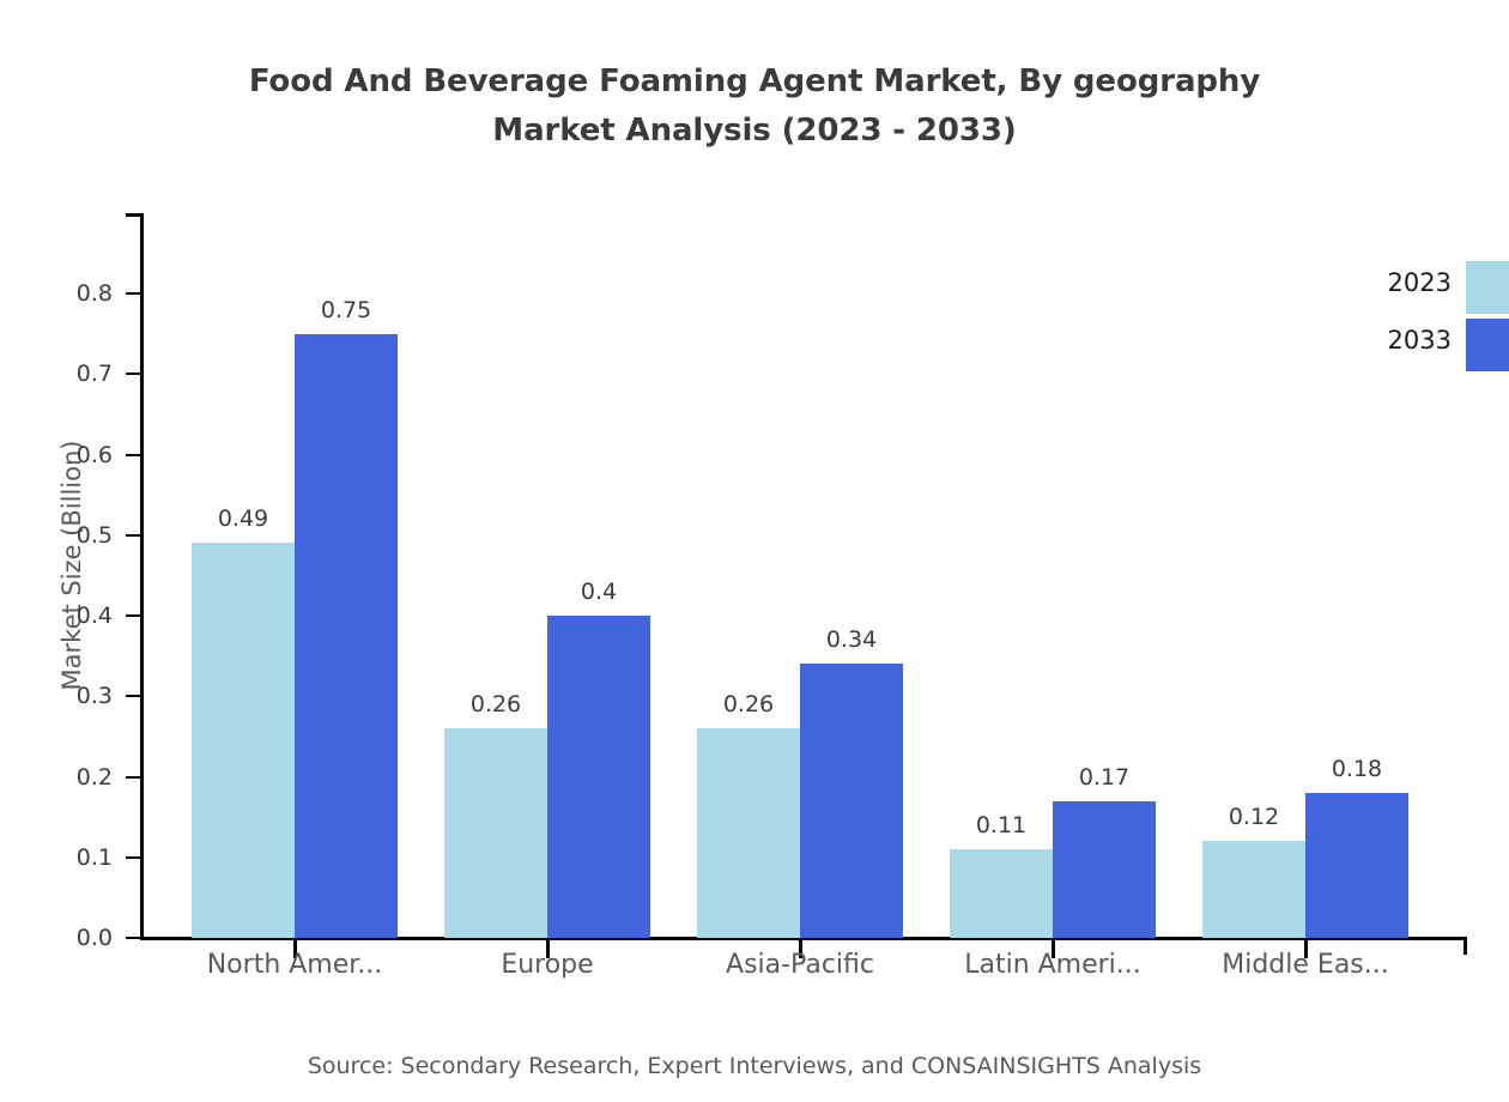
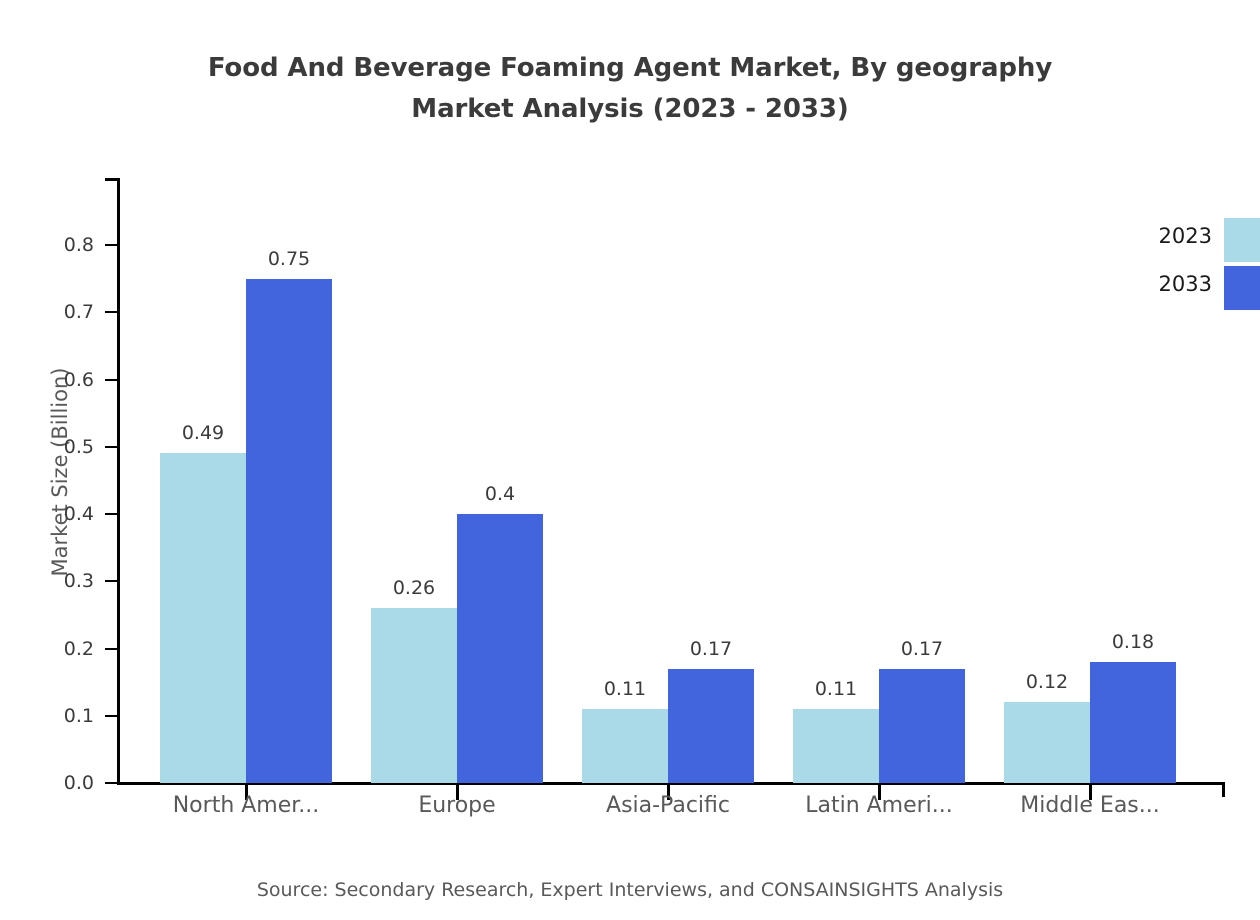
2023/Asia-Pacific: 0.26 -> 0.11
2033/Asia-Pacific: 0.34 -> 0.17
